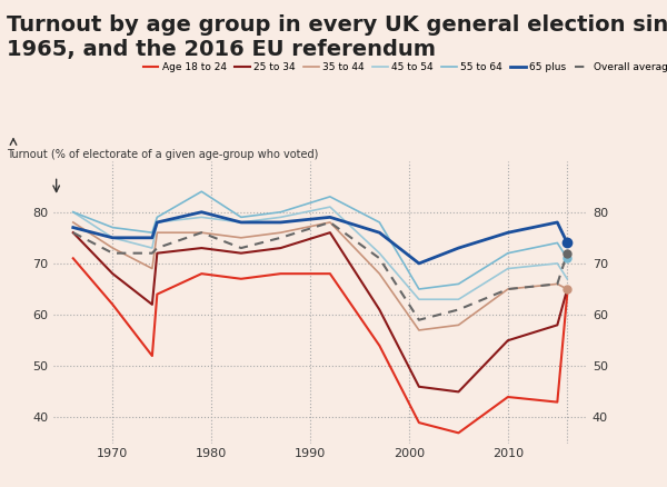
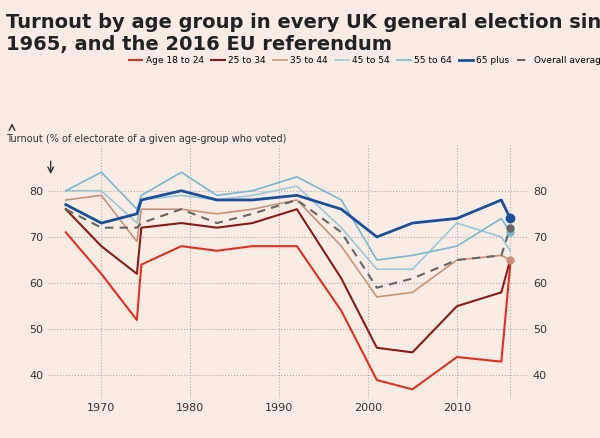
35 to 44/1970: 73 -> 79
45 to 54/1970: 75 -> 80
55 to 64/1970: 77 -> 84
65 plus/1970: 75 -> 73
45 to 54/2010: 69 -> 73
55 to 64/2010: 72 -> 68
65 plus/2010: 76 -> 74
